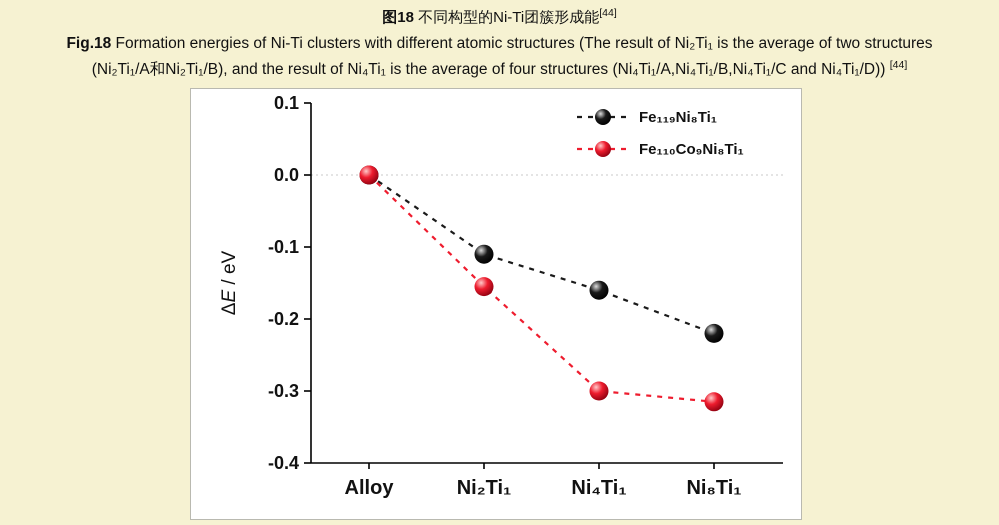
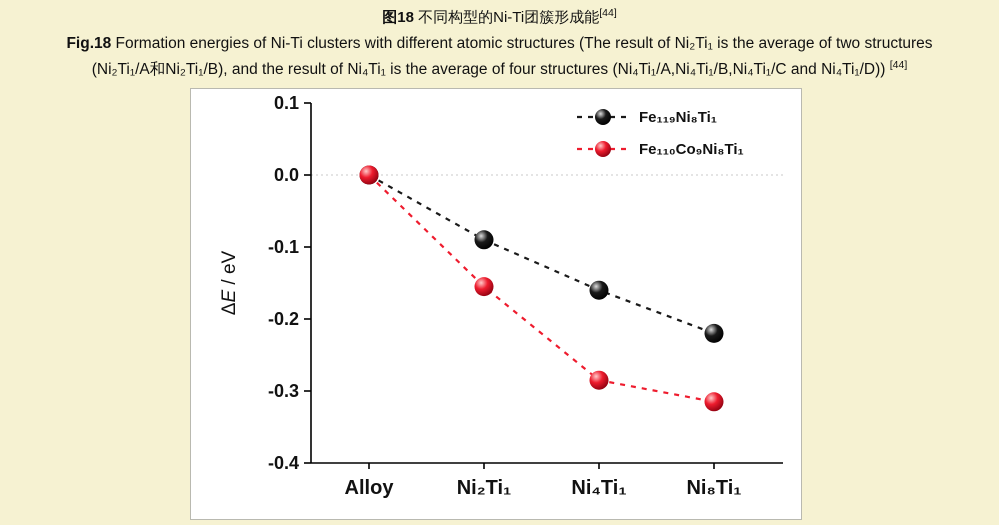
Fe₁₁₉Ni₈Ti₁/Ni₂Ti₁: -0.11 -> -0.09
Fe₁₁₀Co₉Ni₈Ti₁/Ni₄Ti₁: -0.30 -> -0.28
